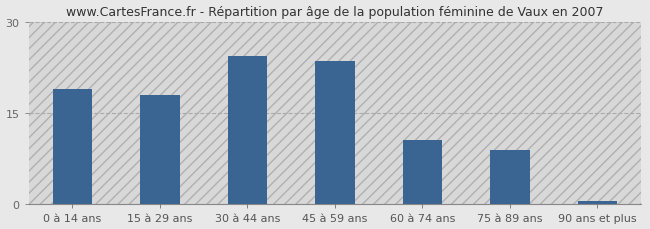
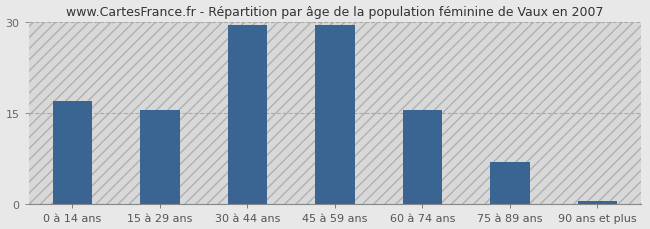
0 à 14 ans: 19.0 -> 17.0
15 à 29 ans: 18.0 -> 15.5
30 à 44 ans: 24.4 -> 29.5
45 à 59 ans: 23.6 -> 29.5
60 à 74 ans: 10.6 -> 15.5
75 à 89 ans: 9.0 -> 7.0
